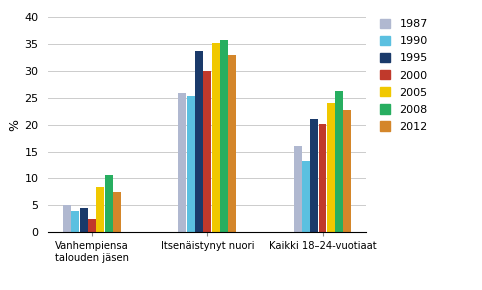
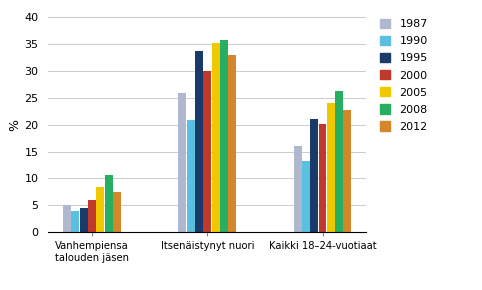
2000/Vanhempiensa talouden jäsen: 2.4 -> 6.0
1990/Itsenäistynyt nuori: 25.4 -> 20.8
